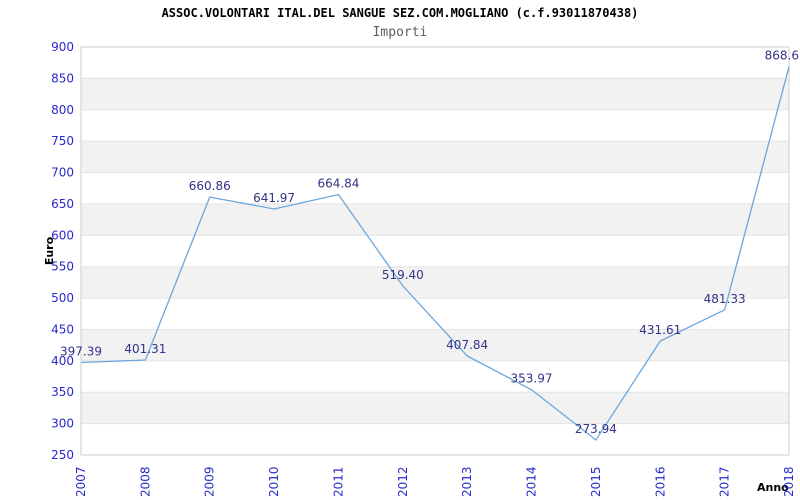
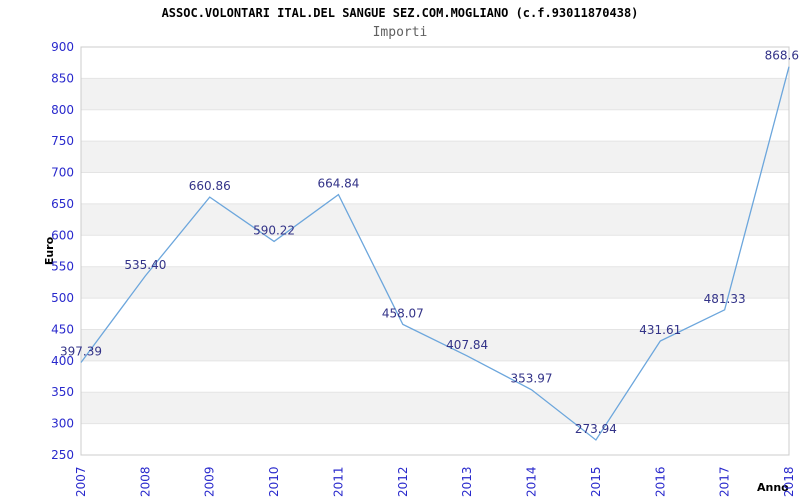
2008: 401.31 -> 535.40
2010: 641.97 -> 590.22
2012: 519.40 -> 458.07
